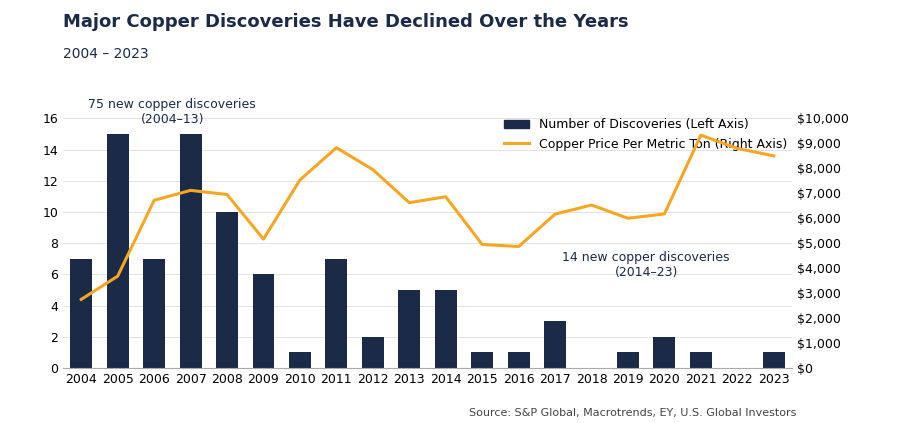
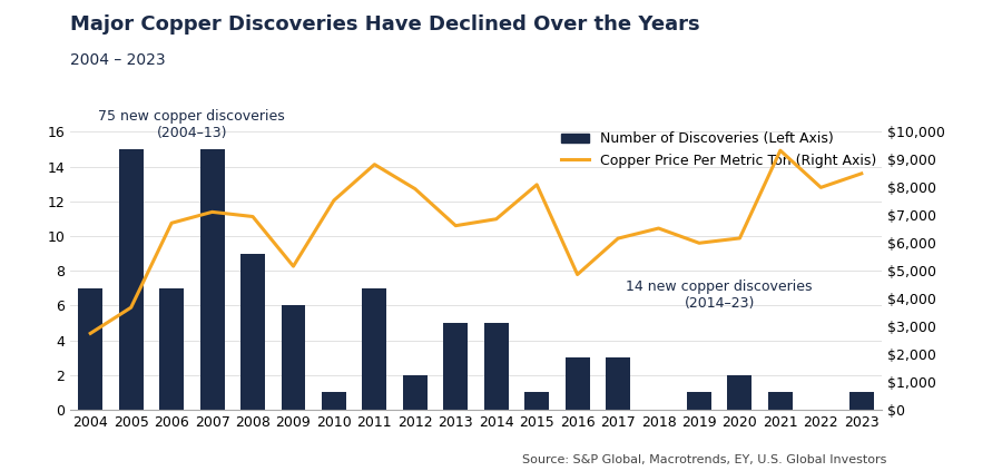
Number of Discoveries (Left Axis)/2008: 10 -> 9
Copper Price Per Metric Ton (Right Axis)/2015: $4,950 -> $8,100
Number of Discoveries (Left Axis)/2016: 1 -> 3
Copper Price Per Metric Ton (Right Axis)/2022: $8,800 -> $8,000
